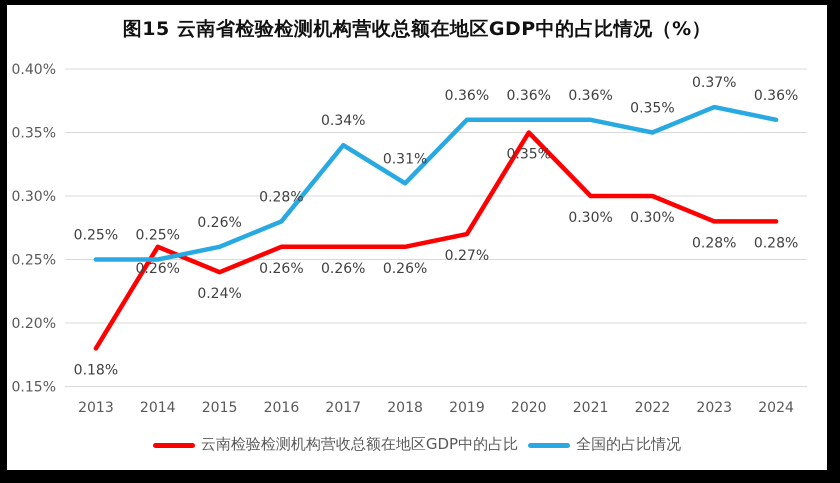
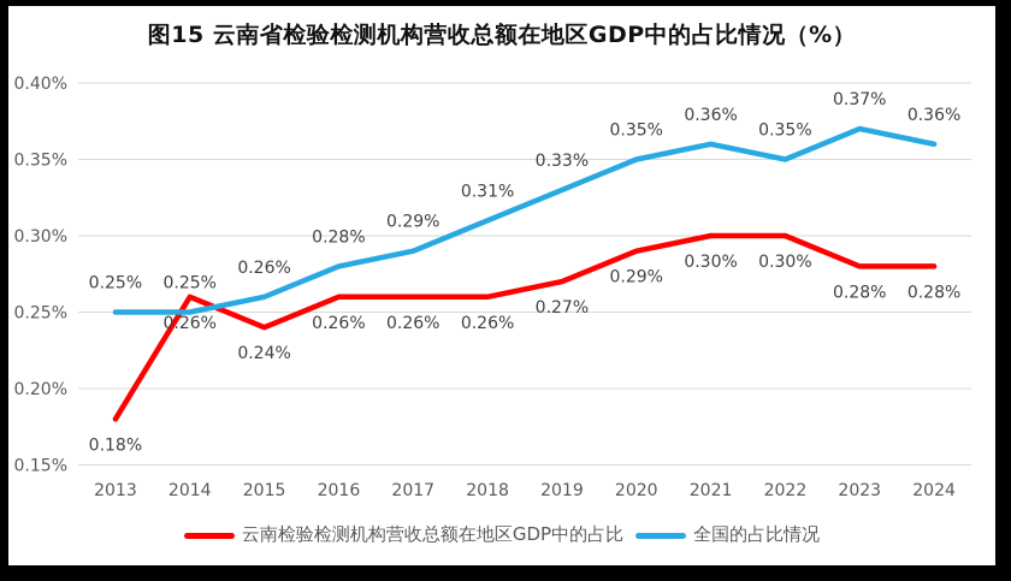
全国的占比情况/2017: 0.34% -> 0.29%
全国的占比情况/2019: 0.36% -> 0.33%
云南检验检测机构营收总额在地区GDP中的占比/2020: 0.35% -> 0.29%
全国的占比情况/2020: 0.36% -> 0.35%
